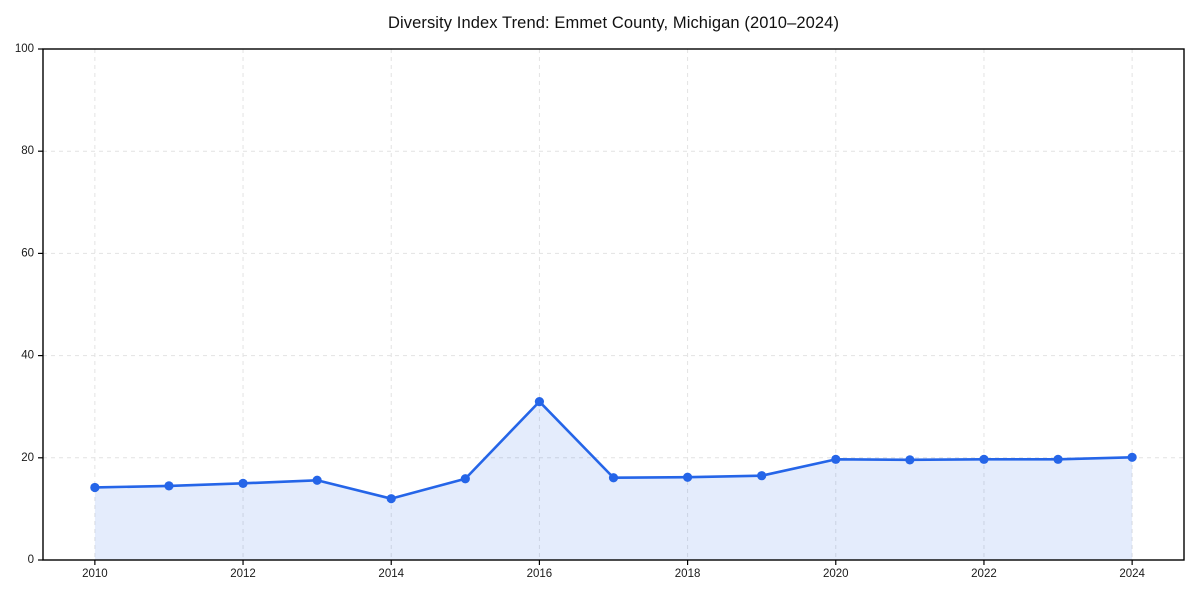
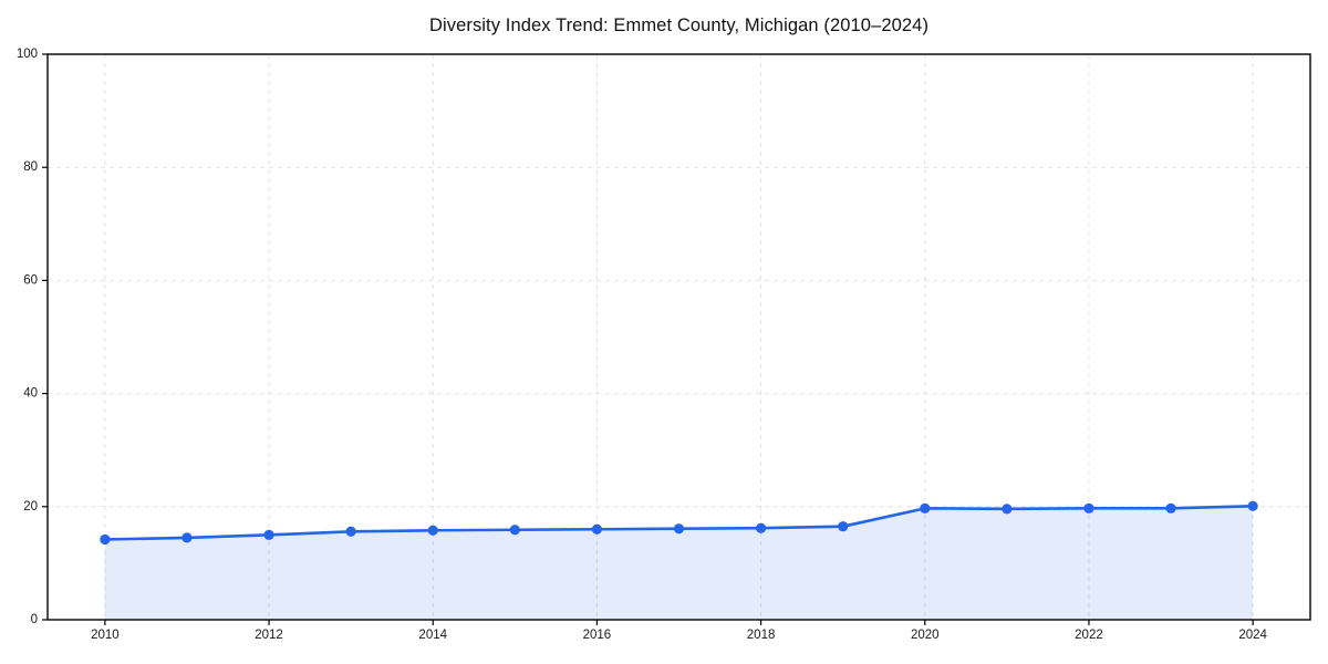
2014: 12 -> 16
2016: 31 -> 16
